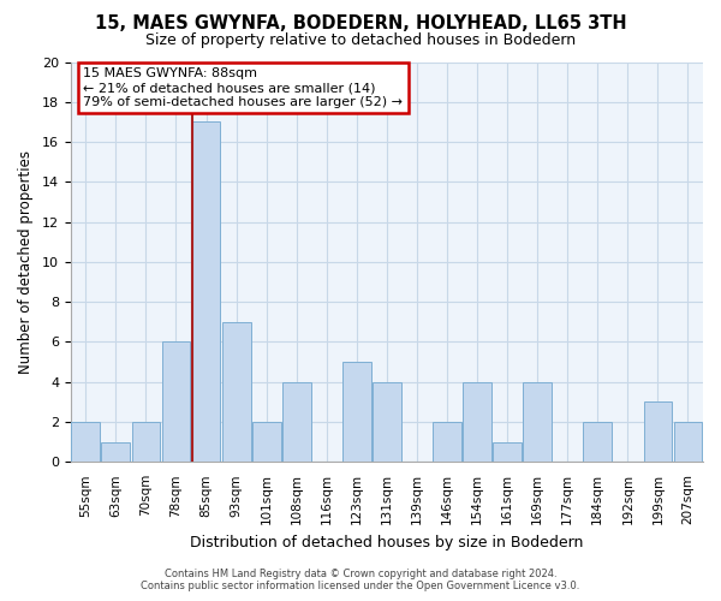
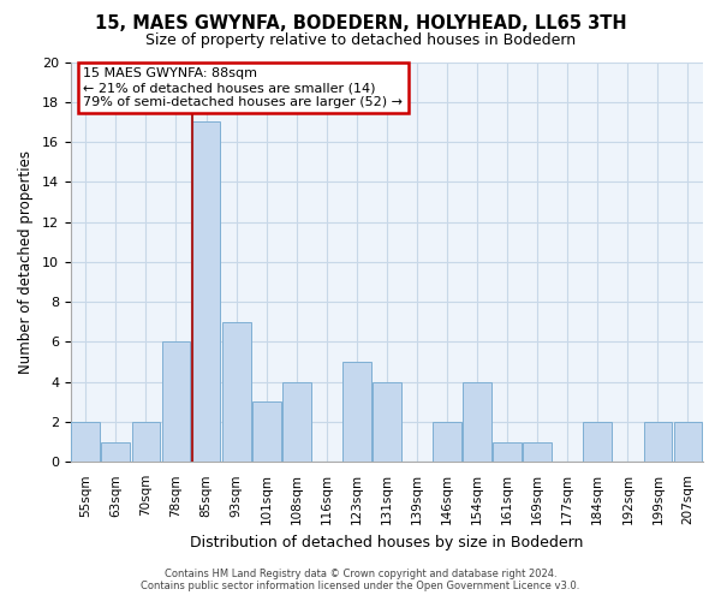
101sqm: 2 -> 3
169sqm: 4 -> 1
199sqm: 3 -> 2
